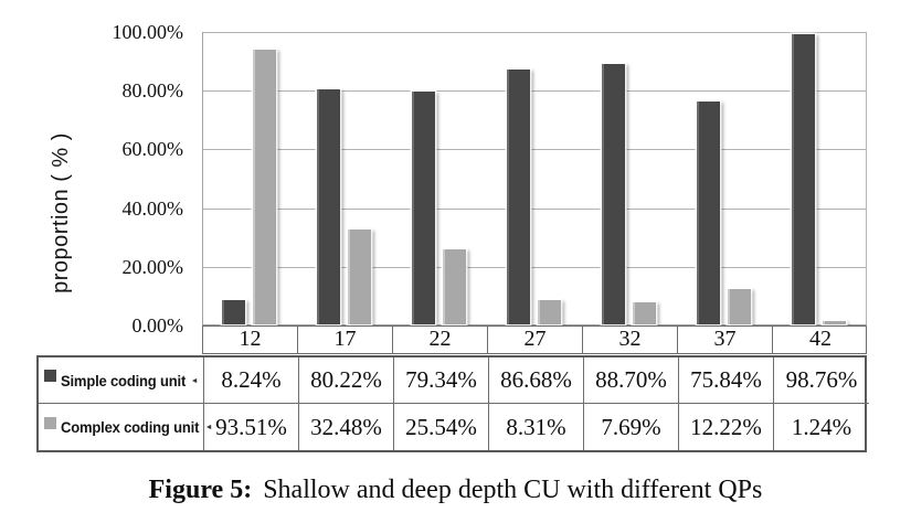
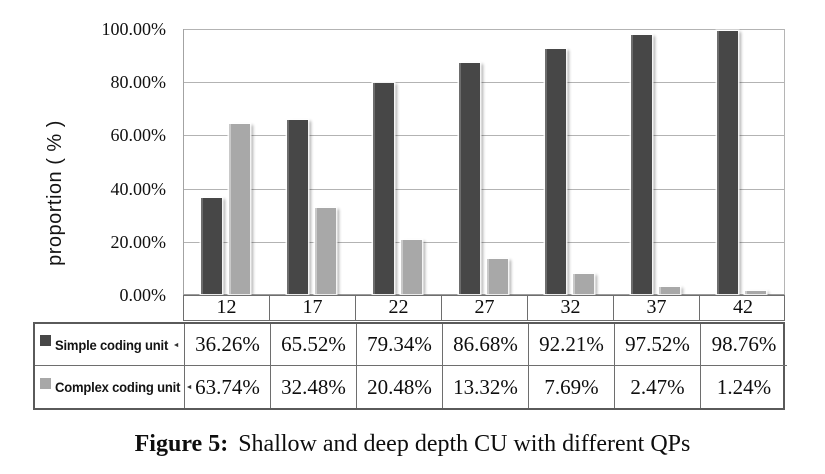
Simple coding unit/12: 8.24% -> 36.26%
Complex coding unit/12: 93.51% -> 63.74%
Simple coding unit/17: 80.22% -> 65.52%
Complex coding unit/22: 25.54% -> 20.48%
Complex coding unit/27: 8.31% -> 13.32%
Simple coding unit/32: 88.70% -> 92.21%
Simple coding unit/37: 75.84% -> 97.52%
Complex coding unit/37: 12.22% -> 2.47%
